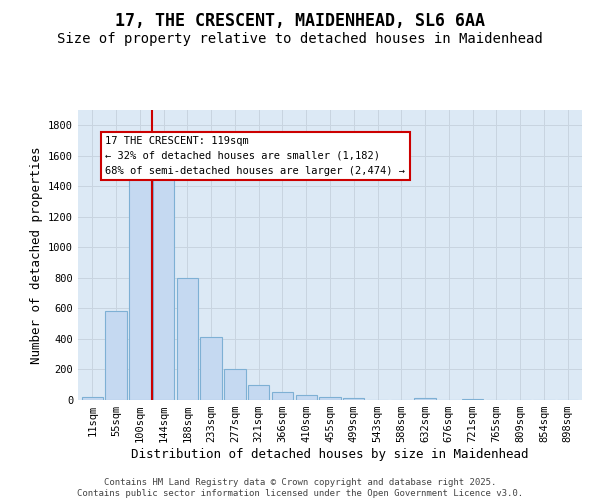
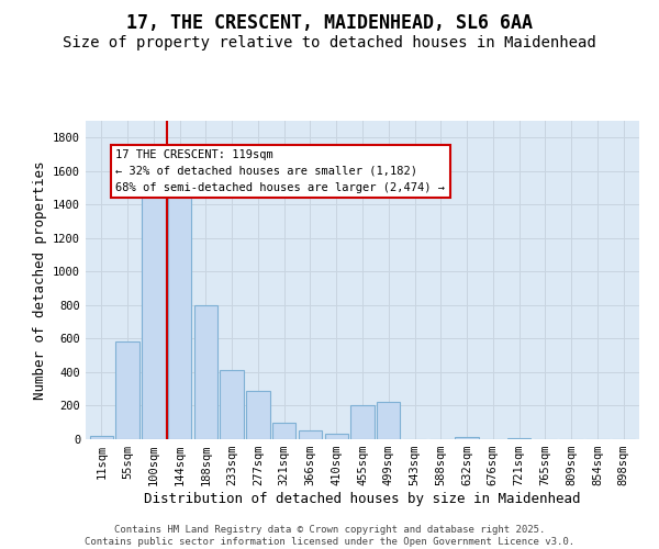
277sqm: 200 -> 290
455sqm: 20 -> 200
499sqm: 10 -> 220
